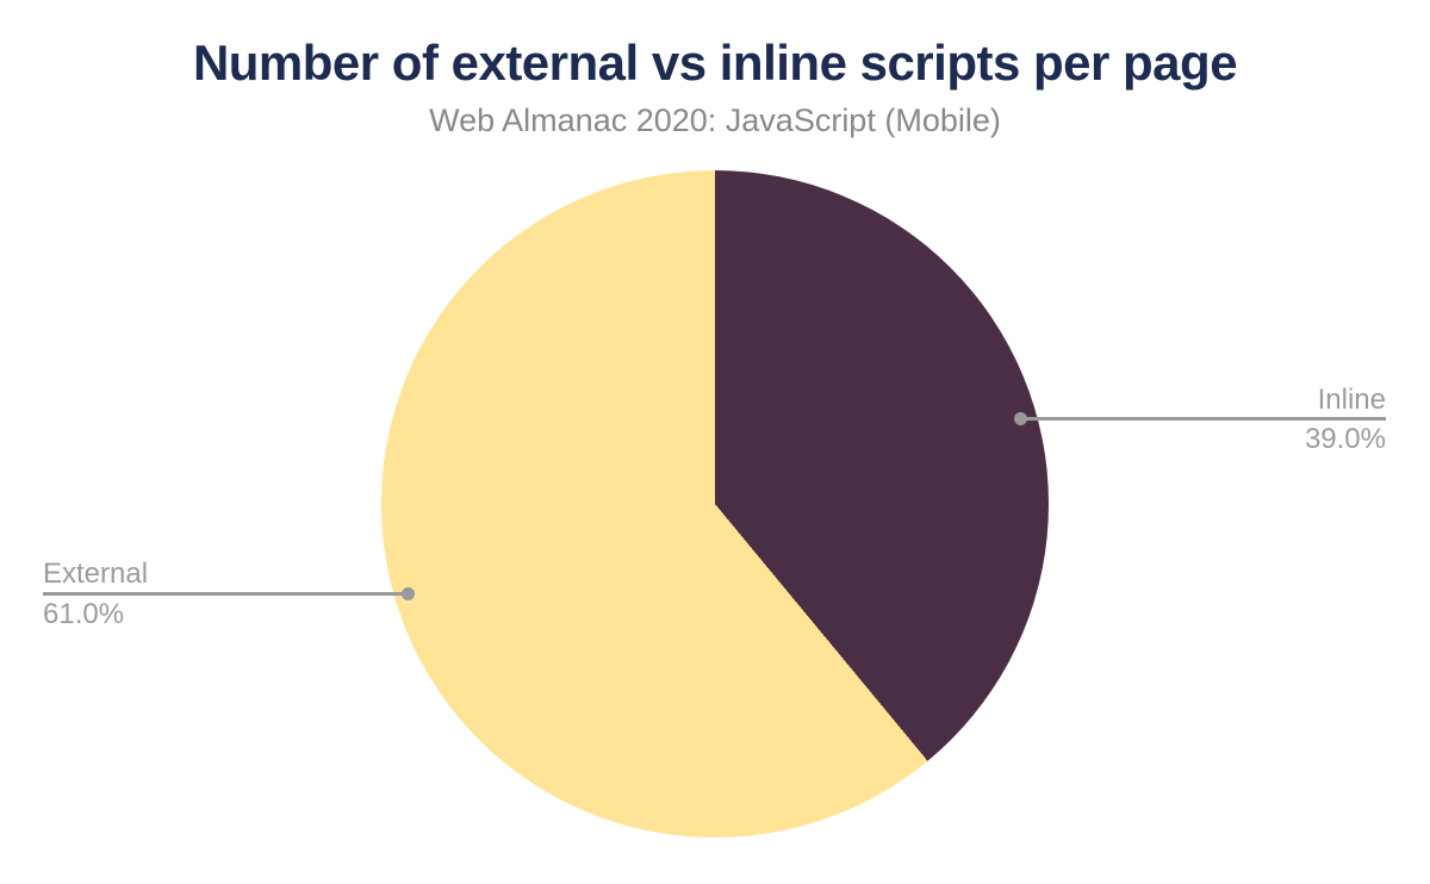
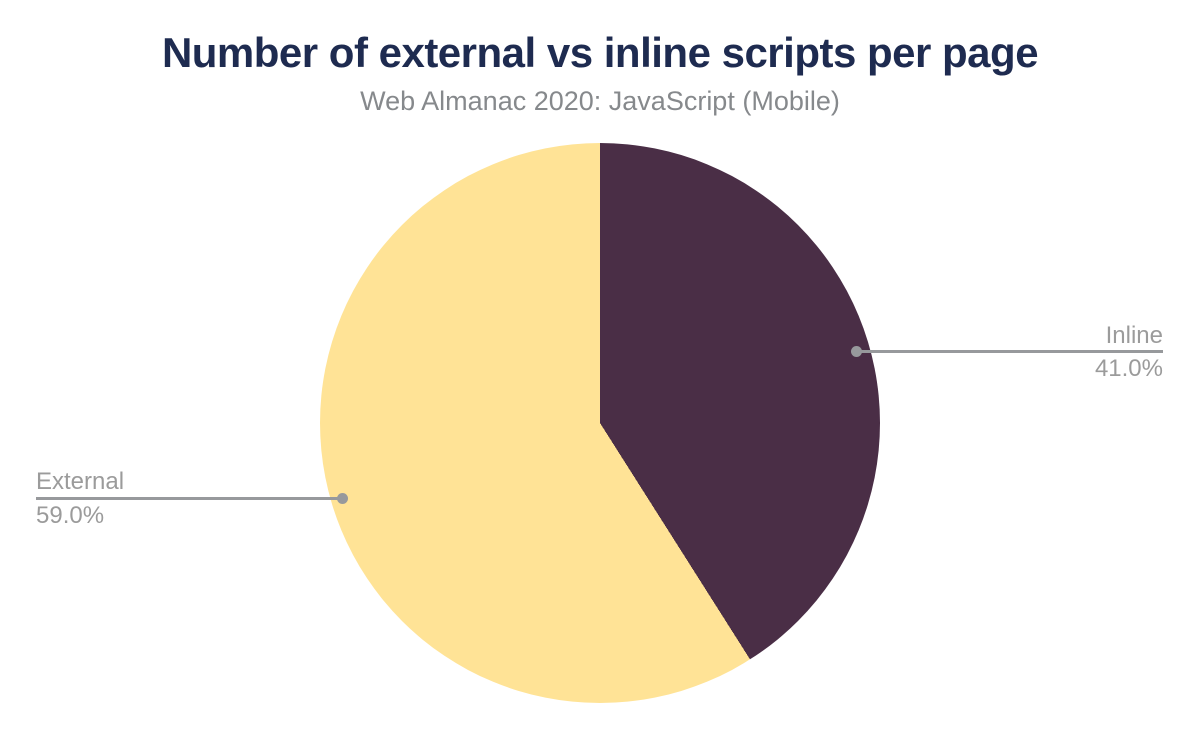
Inline: 39.0% -> 41.0%
External: 61.0% -> 59.0%
